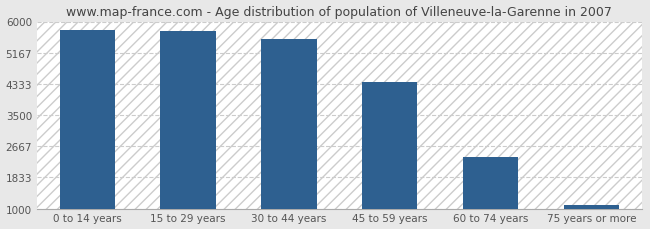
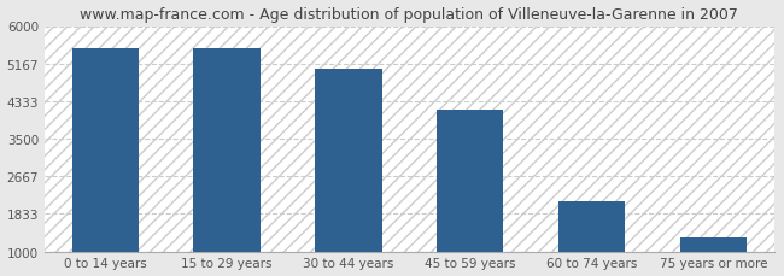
0 to 14 years: 5760 -> 5500
15 to 29 years: 5740 -> 5500
30 to 44 years: 5530 -> 5050
45 to 59 years: 4380 -> 4150
60 to 74 years: 2390 -> 2100
75 years or more: 1090 -> 1300
